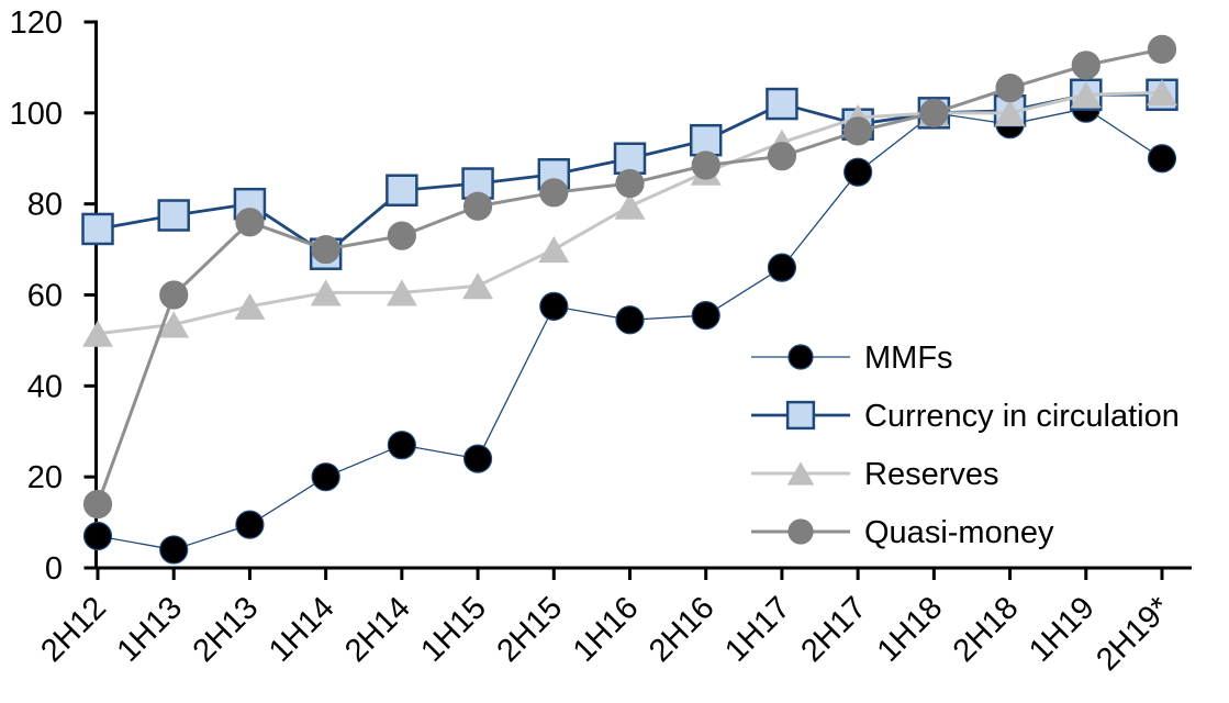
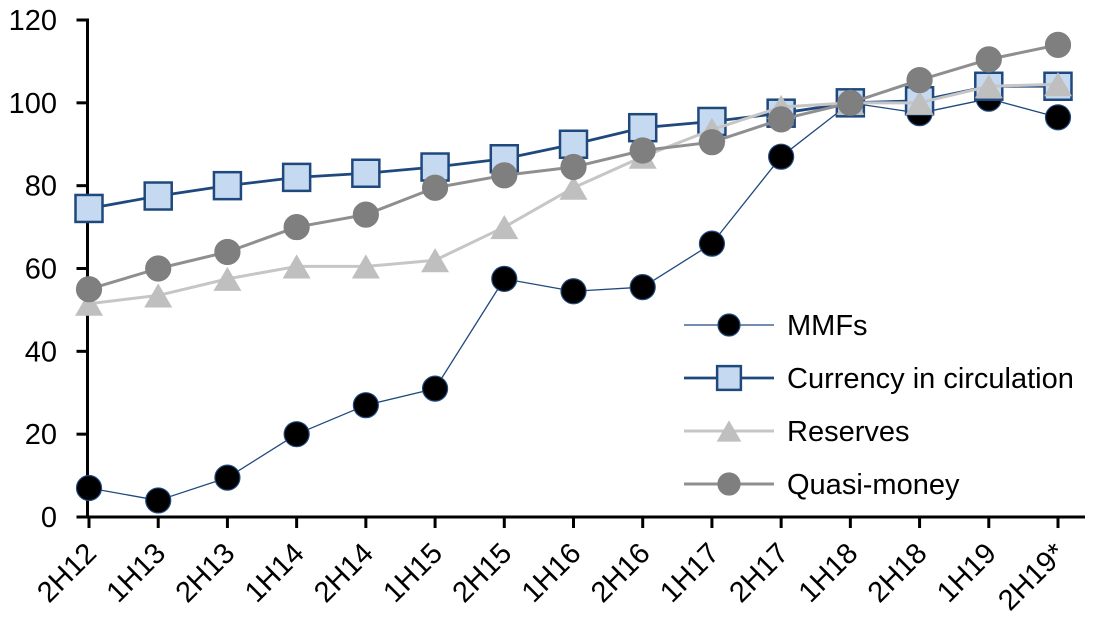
Quasi-money/2H12: 14 -> 55
Quasi-money/2H13: 76 -> 64
Currency in circulation/1H14: 69 -> 82
MMFs/1H15: 24 -> 31
Currency in circulation/1H17: 102 -> 96
MMFs/2H19*: 90 -> 96
